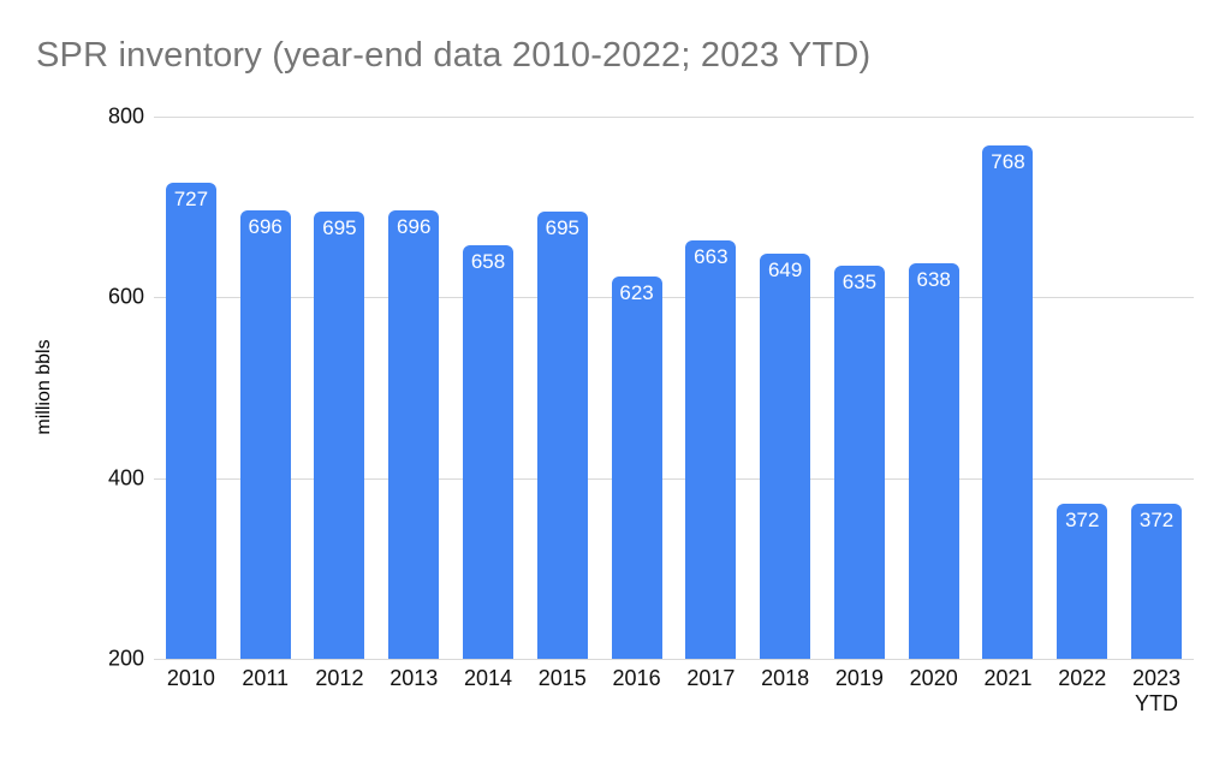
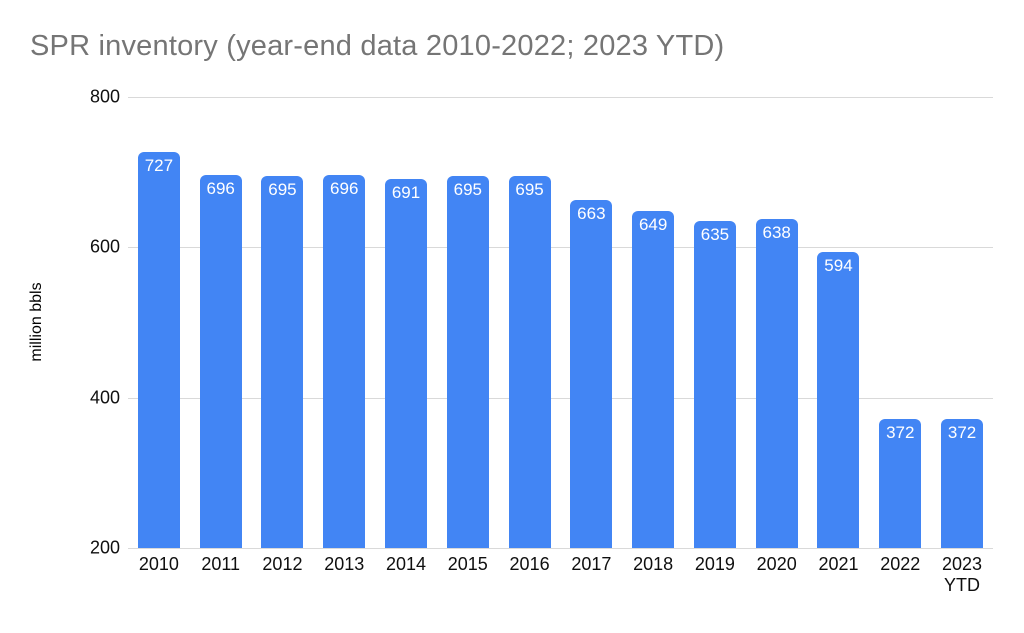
2014: 658 -> 691
2016: 623 -> 695
2021: 768 -> 594
